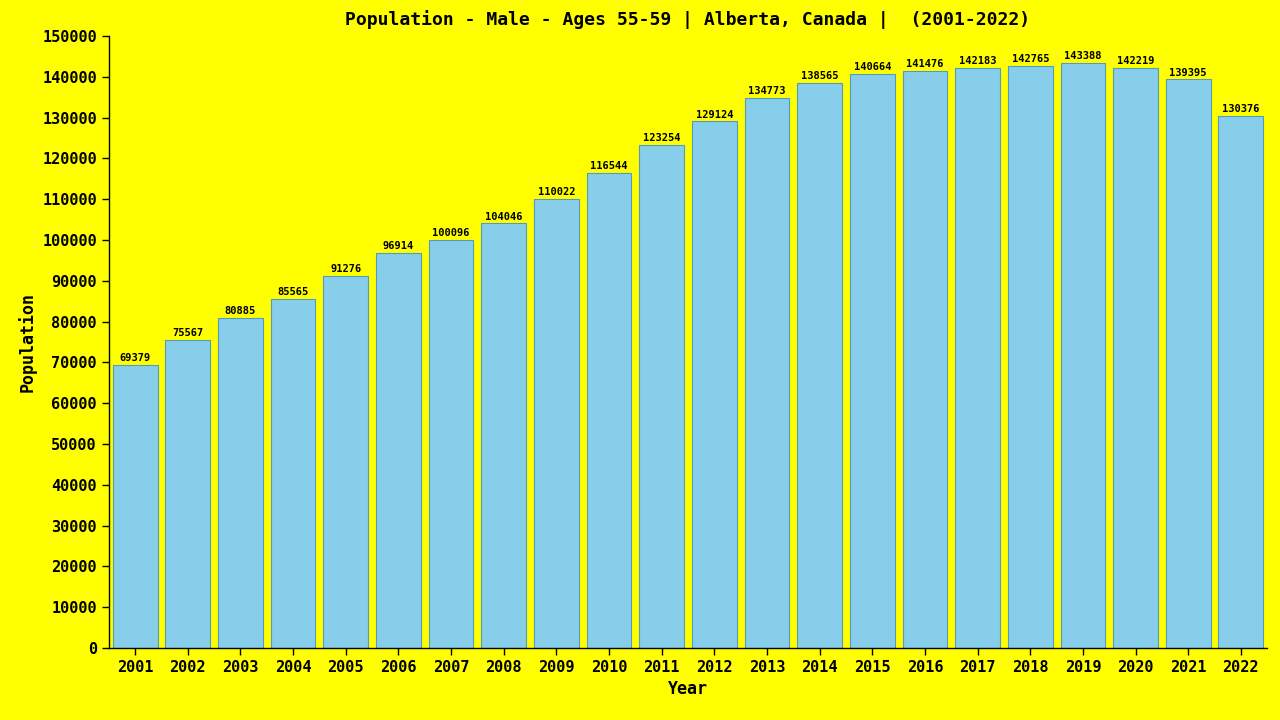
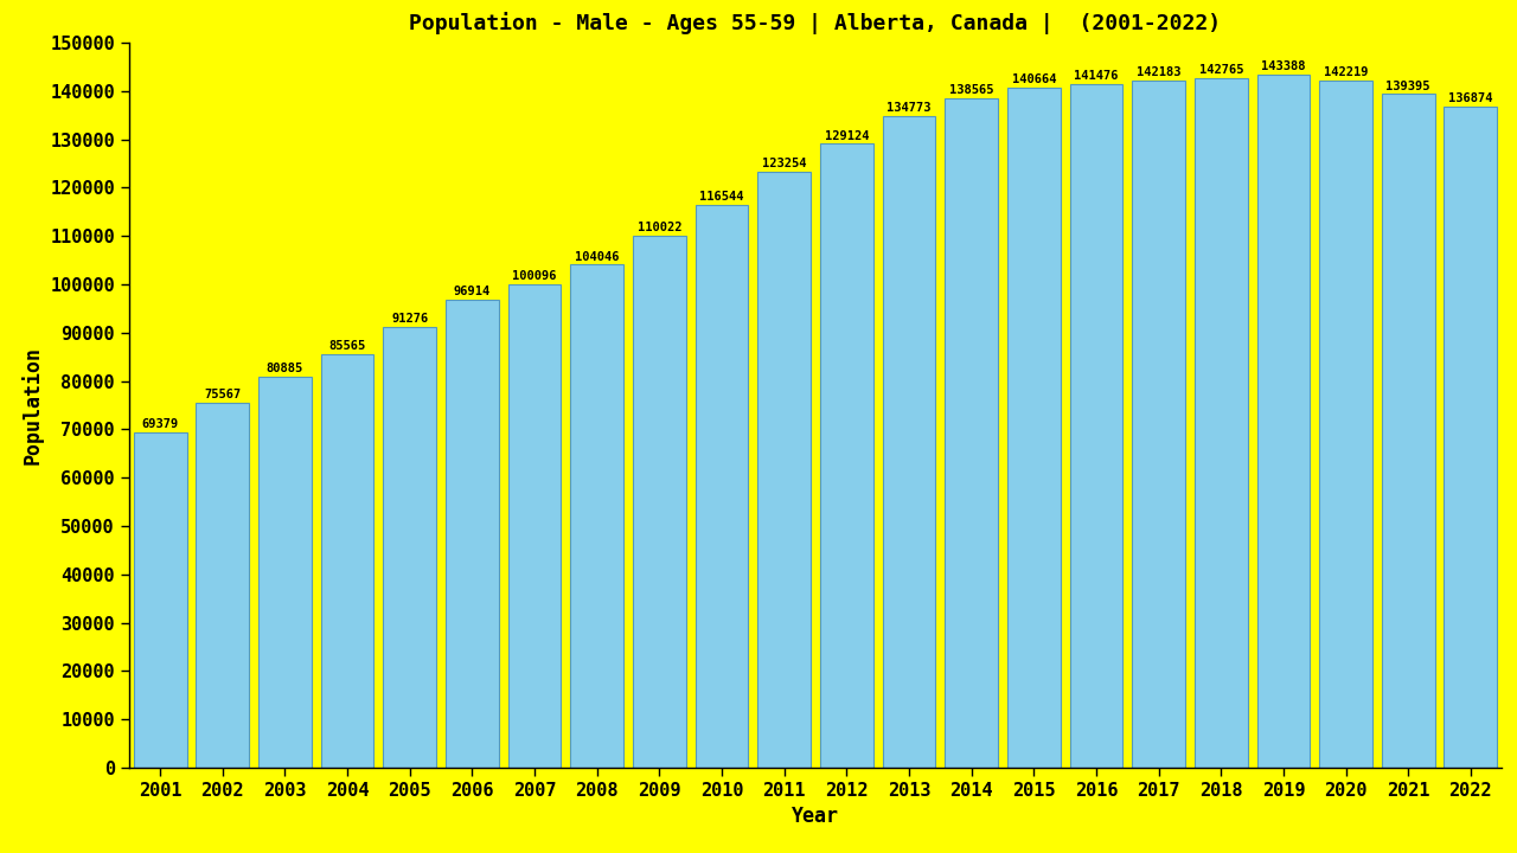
2022: 130376 -> 136874
